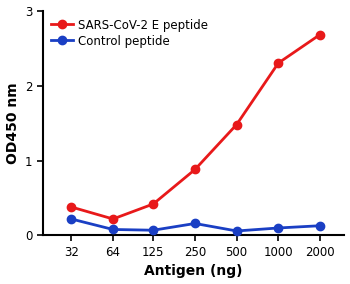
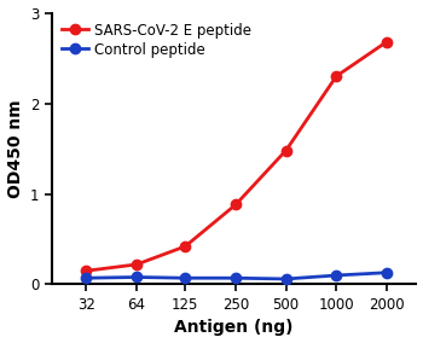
SARS-CoV-2 E peptide/32: 0.38 -> 0.15
Control peptide/32: 0.22 -> 0.07
Control peptide/250: 0.16 -> 0.07
